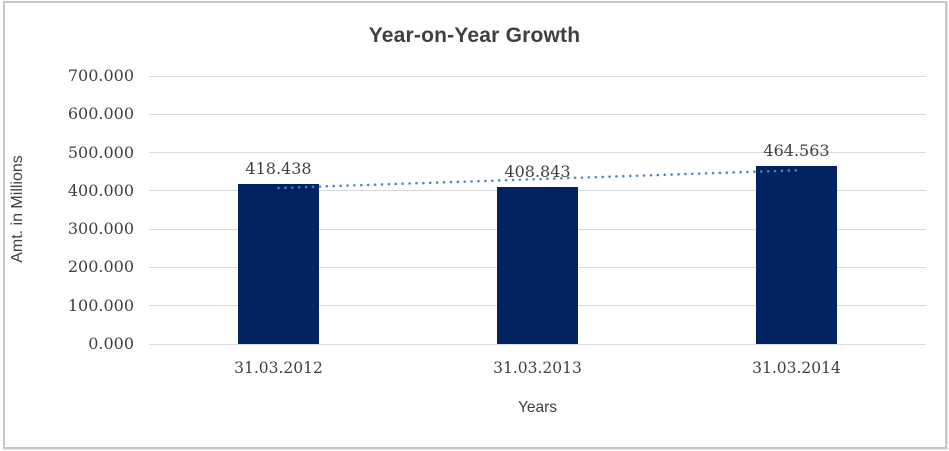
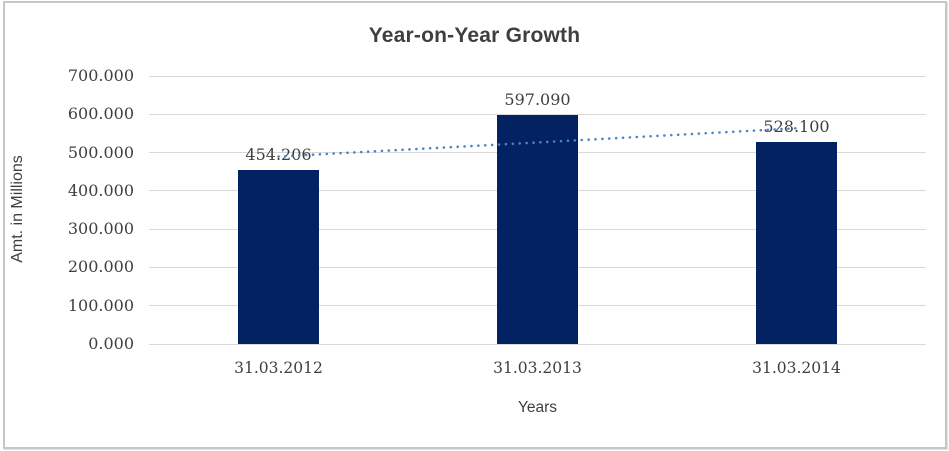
31.03.2012: 418.438 -> 454.206
31.03.2013: 408.843 -> 597.090
31.03.2014: 464.563 -> 528.100
